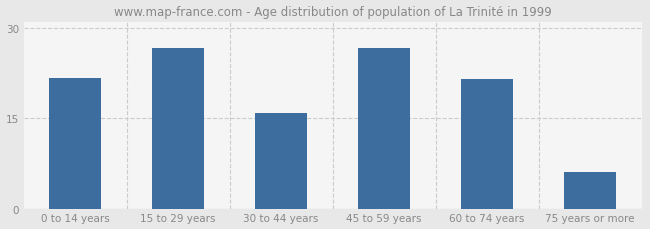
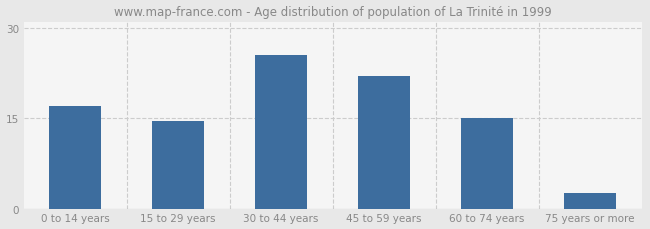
0 to 14 years: 21.6 -> 17.0
15 to 29 years: 26.6 -> 14.5
30 to 44 years: 15.8 -> 25.5
45 to 59 years: 26.6 -> 22.0
60 to 74 years: 21.4 -> 15.0
75 years or more: 6.0 -> 2.5
